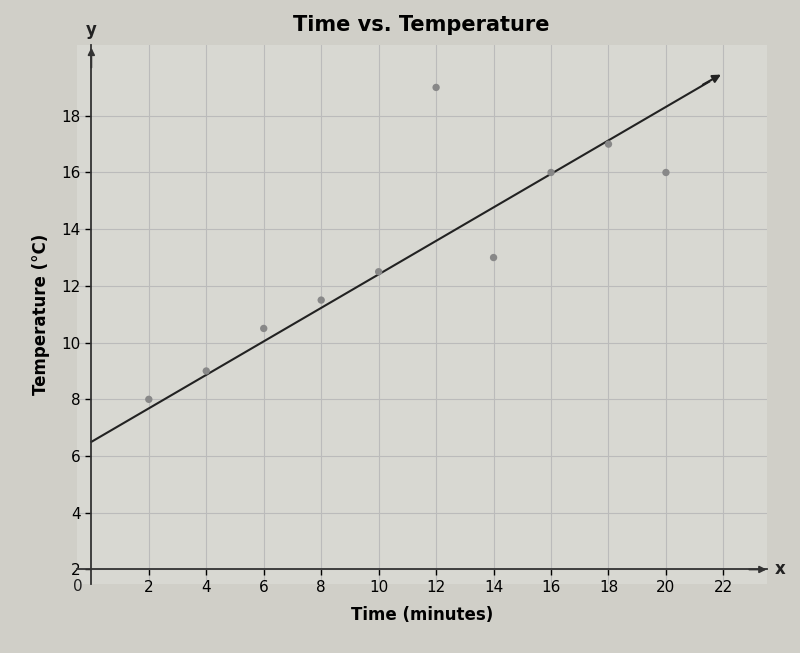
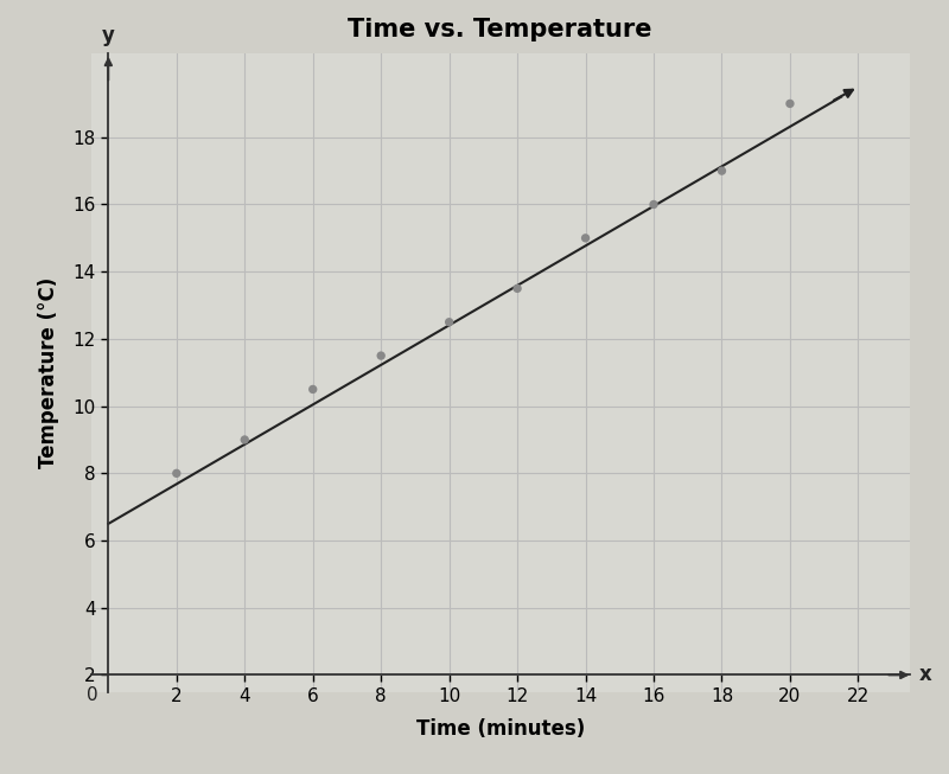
12: 19.0 -> 13.5
14: 13.0 -> 15.0
20: 16.0 -> 19.0
